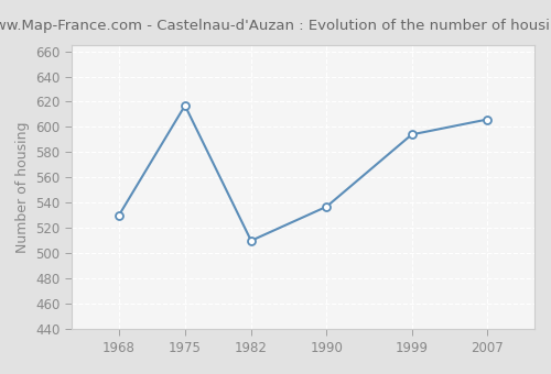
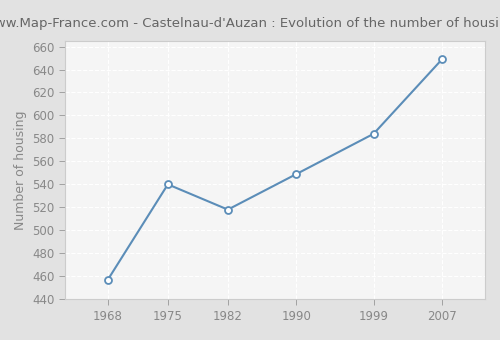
1968: 530 -> 457
1975: 617 -> 540
1982: 510 -> 518
1990: 537 -> 549
1999: 594 -> 584
2007: 606 -> 649
